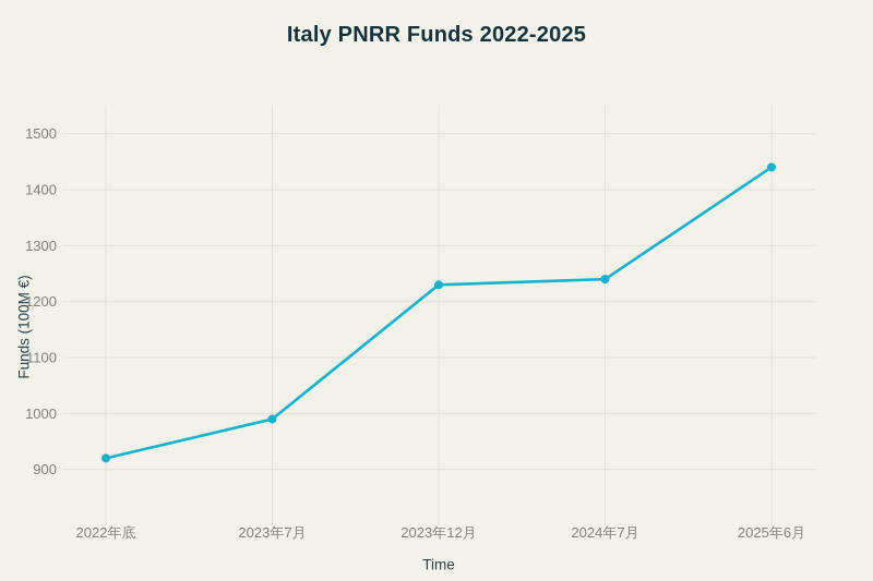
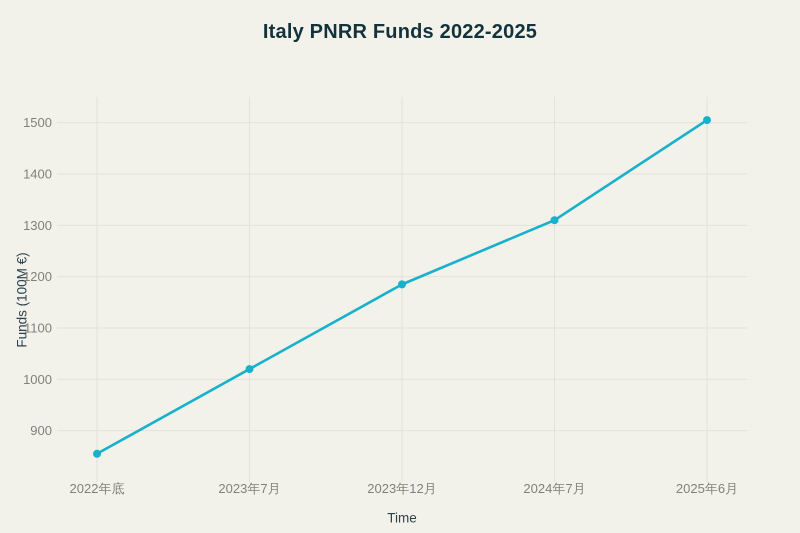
2022年底: 920 -> 860
2023年7月: 990 -> 1020
2023年12月: 1230 -> 1180
2024年7月: 1240 -> 1310
2025年6月: 1440 -> 1500
